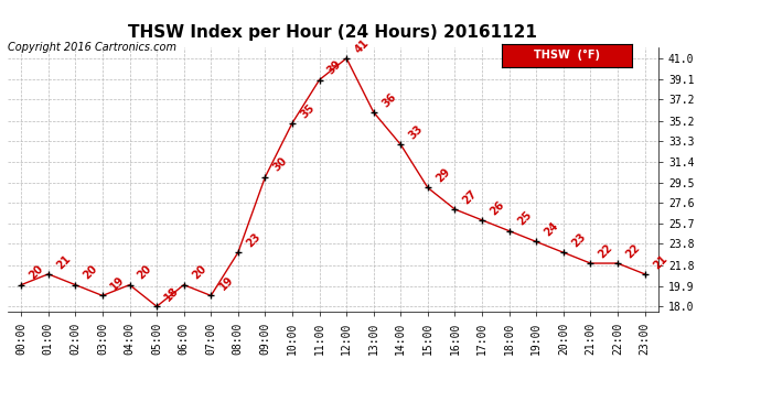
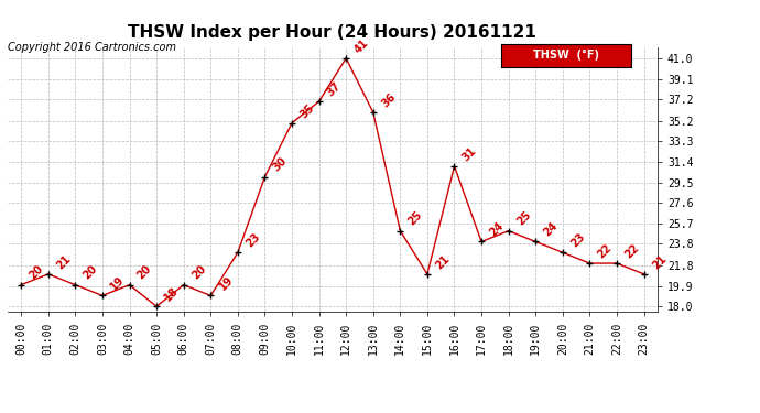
11:00: 39 -> 37
14:00: 33 -> 25
15:00: 29 -> 21
16:00: 27 -> 31
17:00: 26 -> 24
